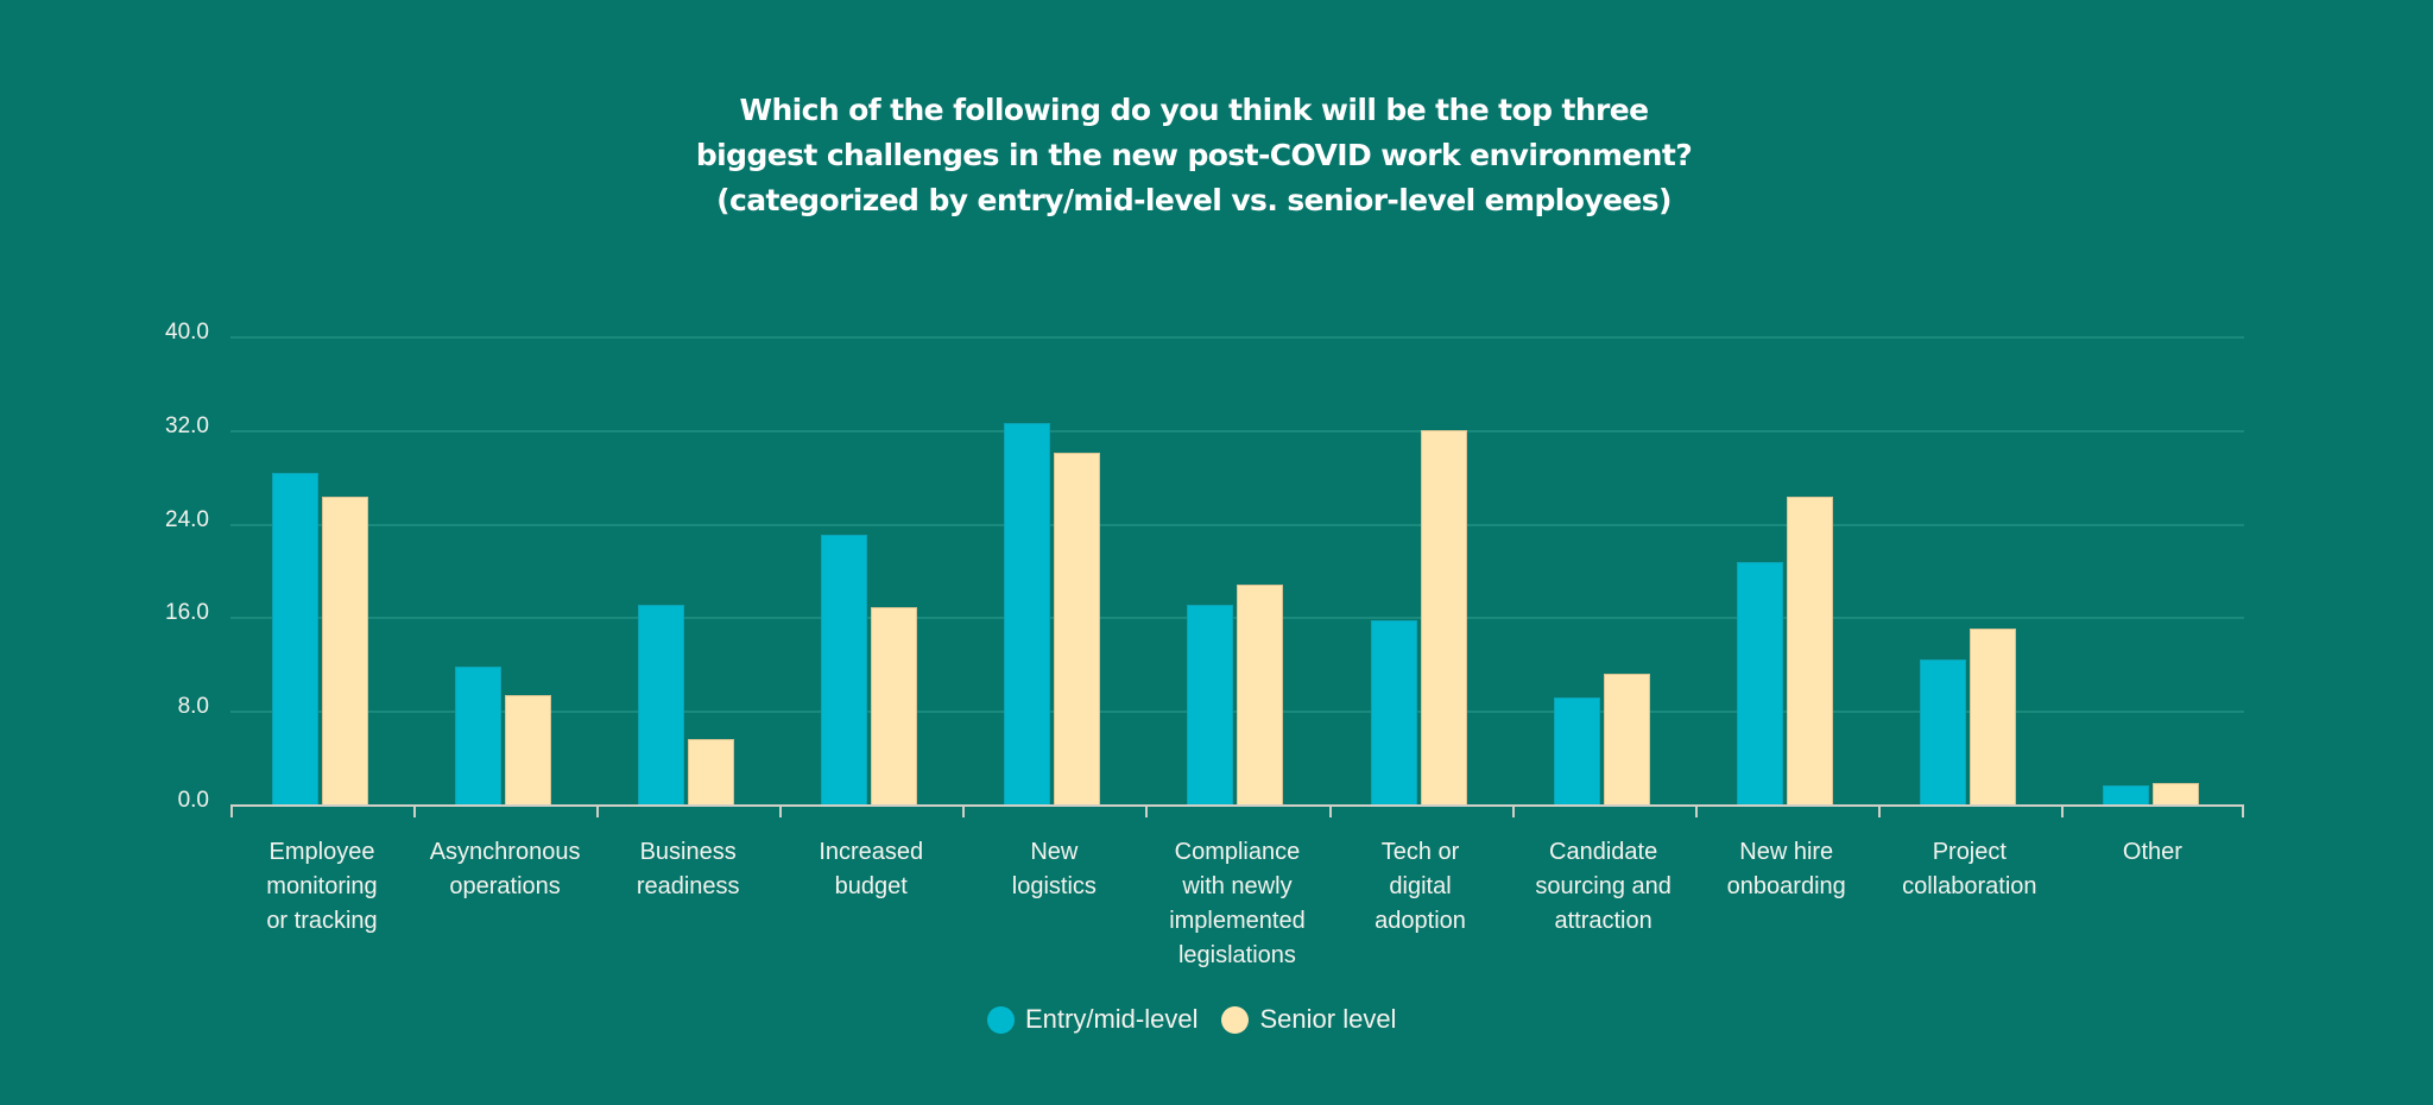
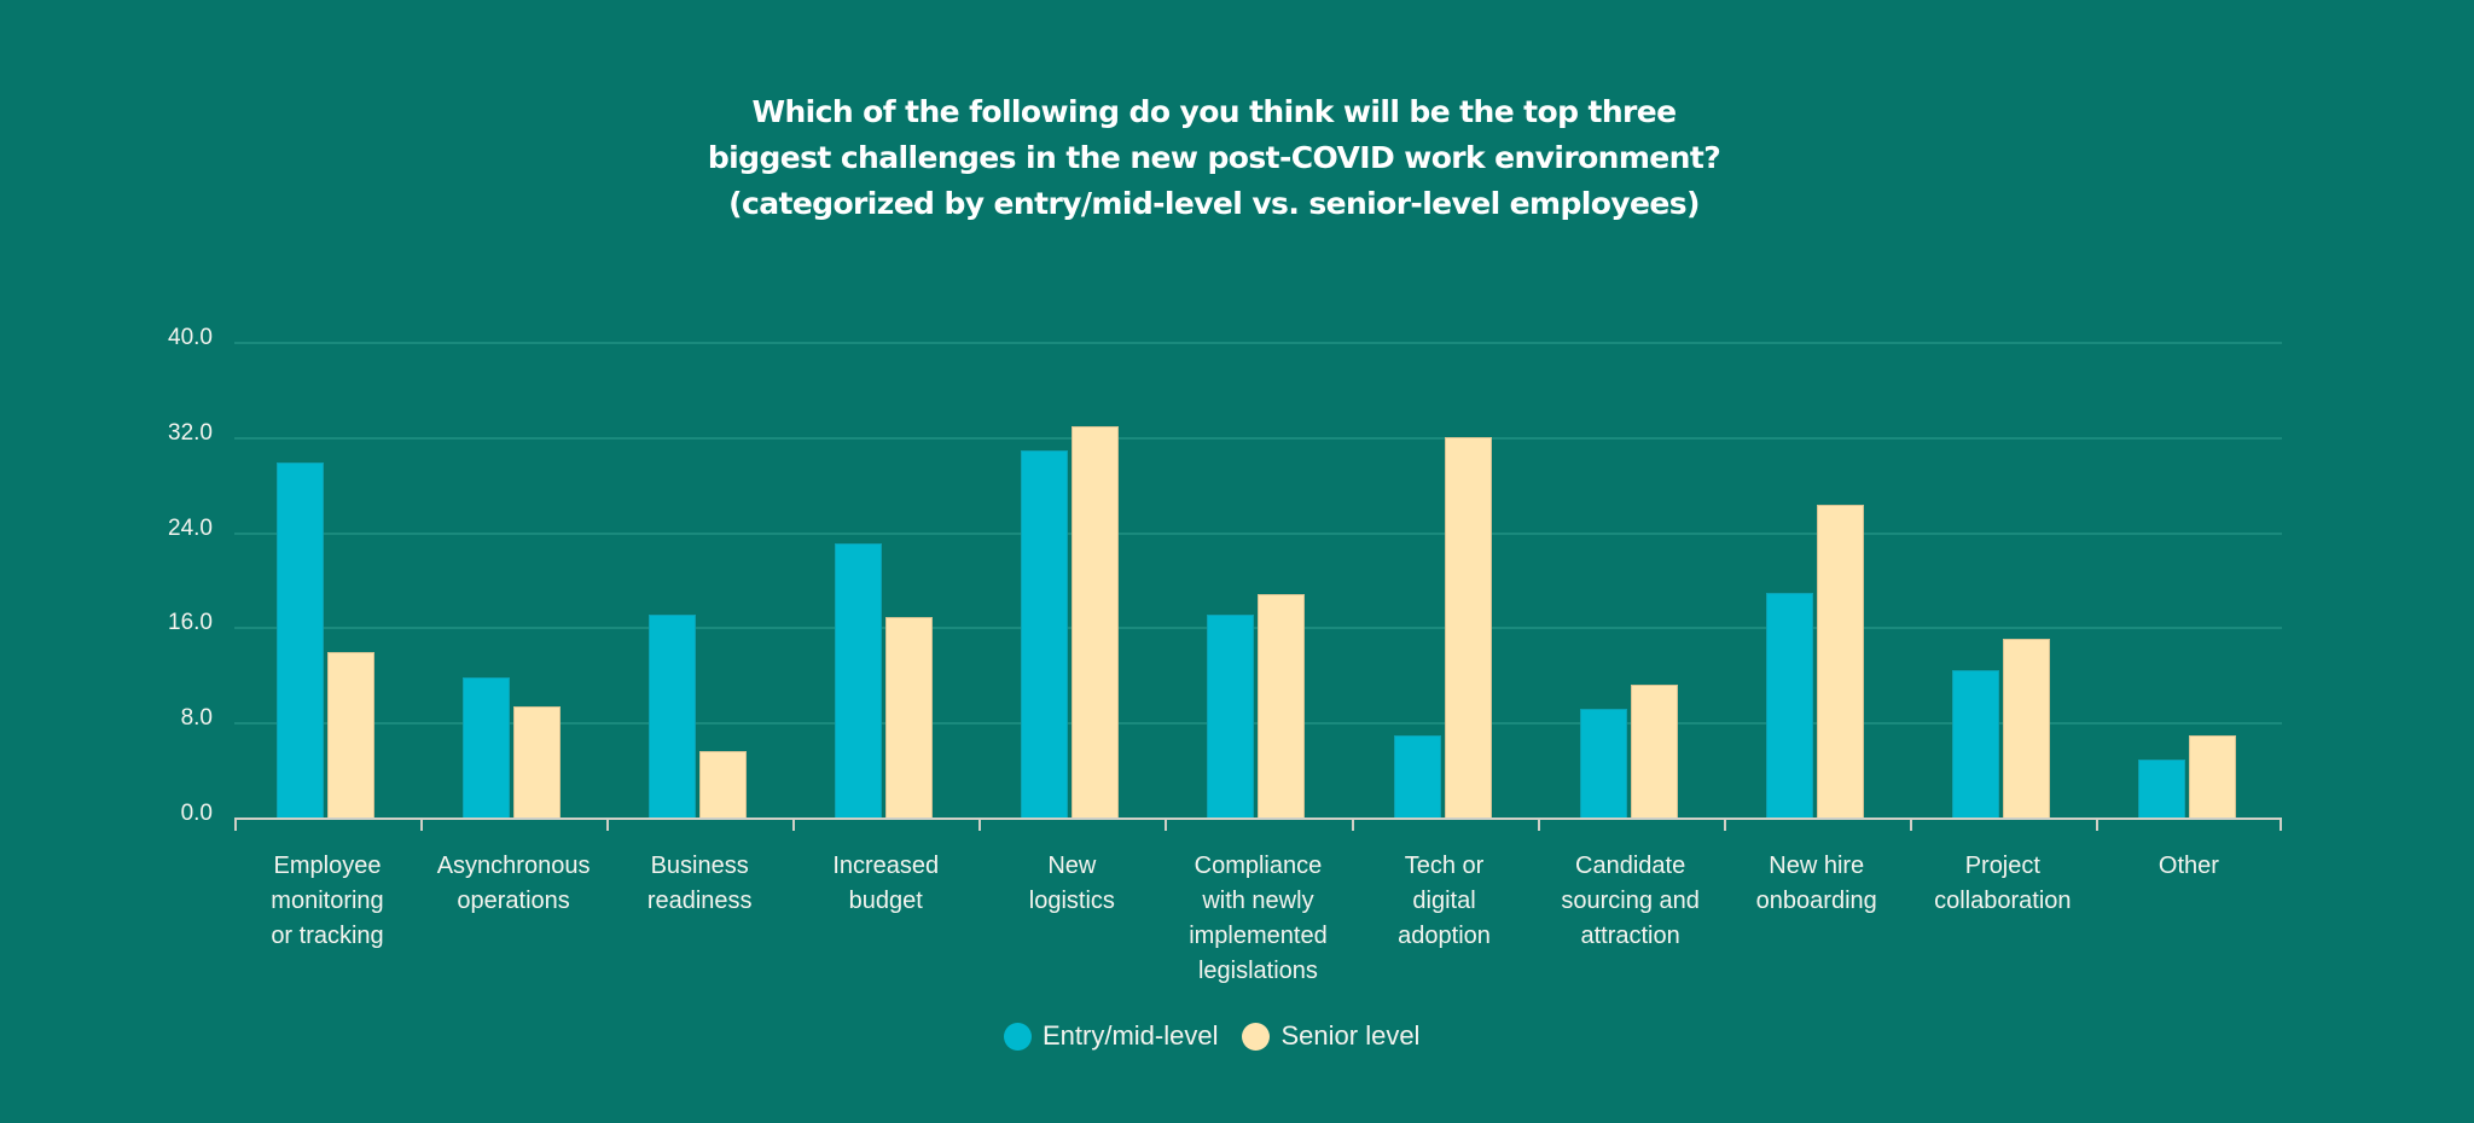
Entry/mid-level/Employee monitoring or tracking: 28 -> 30
Senior level/Employee monitoring or tracking: 26 -> 14
Entry/mid-level/New logistics: 33 -> 31
Senior level/New logistics: 30 -> 33
Entry/mid-level/Tech or digital adoption: 16 -> 7
Entry/mid-level/New hire onboarding: 21 -> 19
Entry/mid-level/Other: 2 -> 5
Senior level/Other: 2 -> 7
